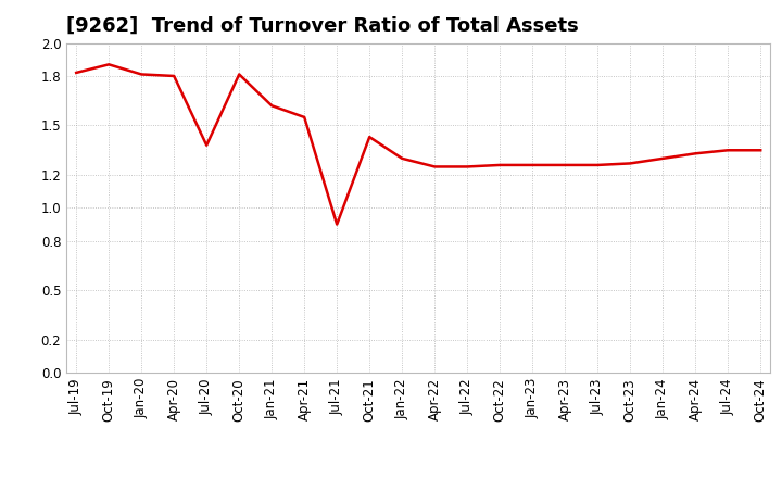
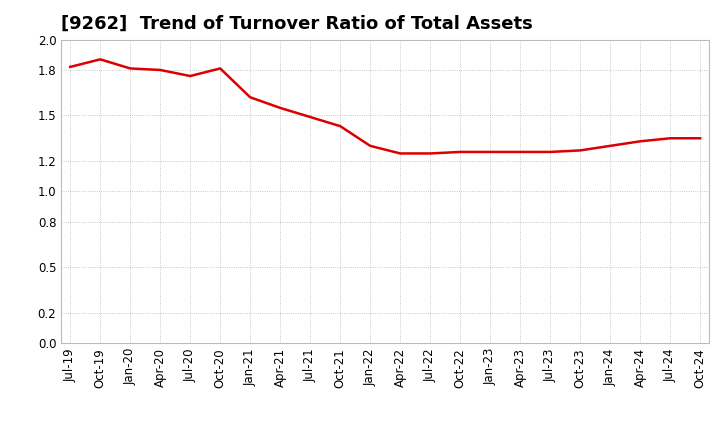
Jul-20: 1.38 -> 1.76
Jul-21: 0.90 -> 1.49
